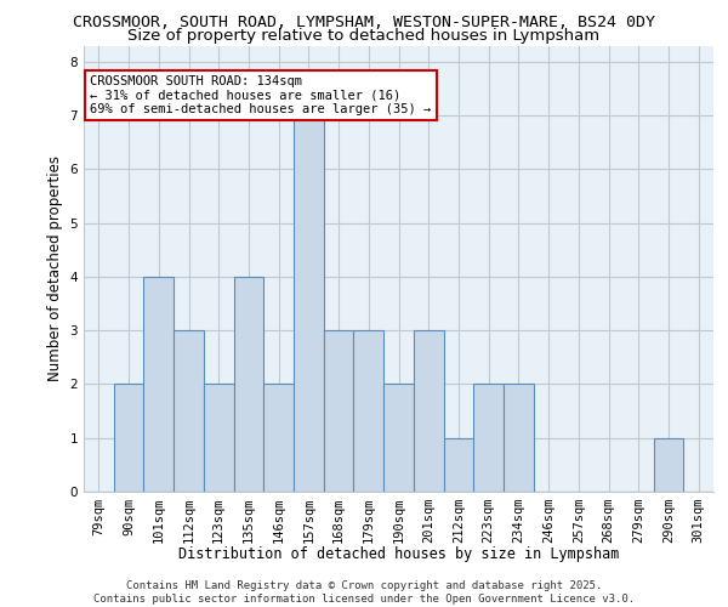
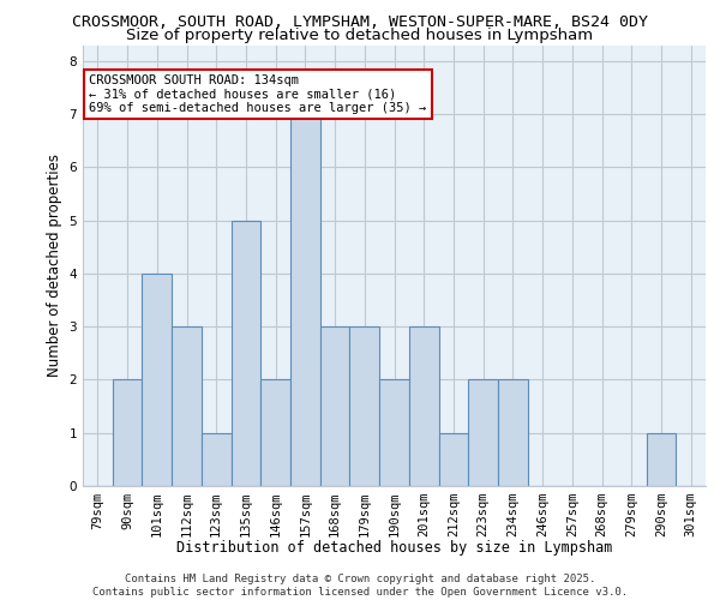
123sqm: 2 -> 1
135sqm: 4 -> 5
